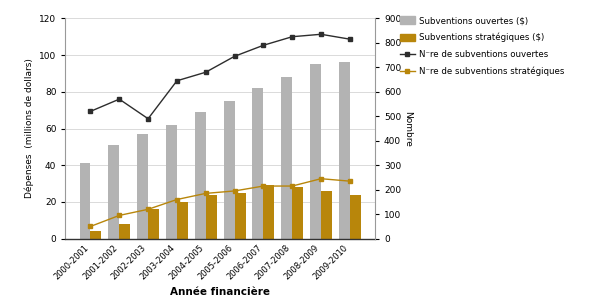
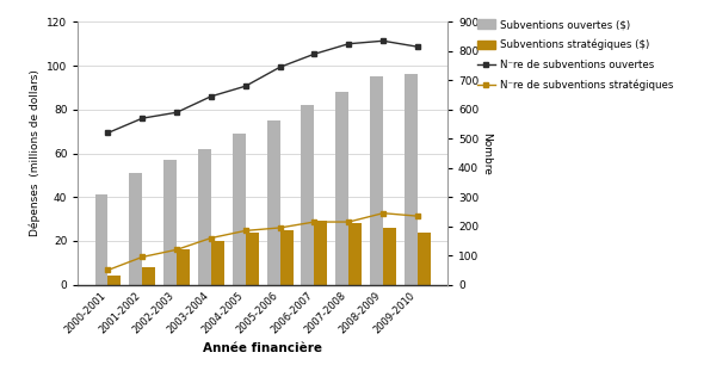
N⁻re de subventions ouvertes/2002-2003: 490 -> 590
